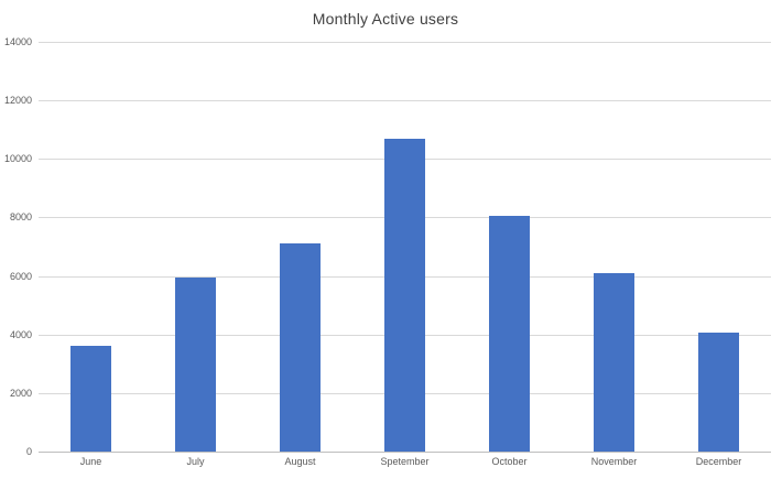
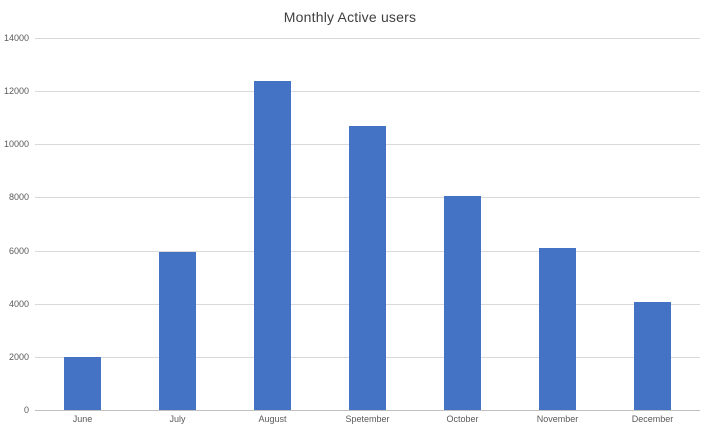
June: 3600 -> 2000
August: 7100 -> 12400
